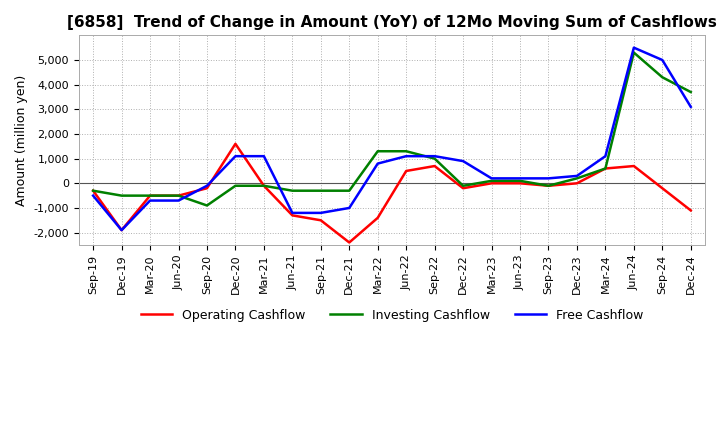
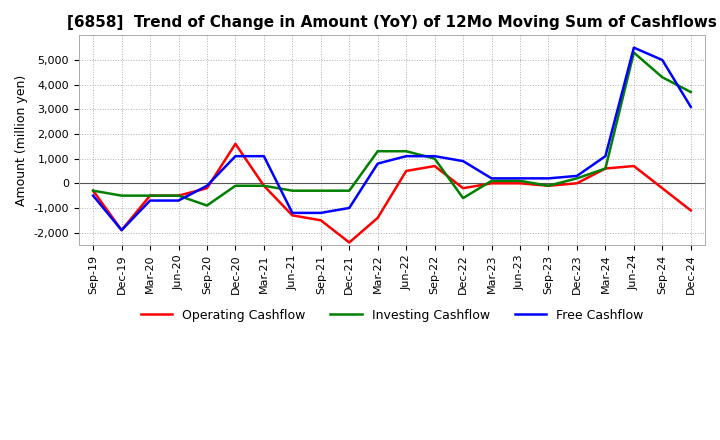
Investing Cashflow/Dec-22: -100 -> -600
